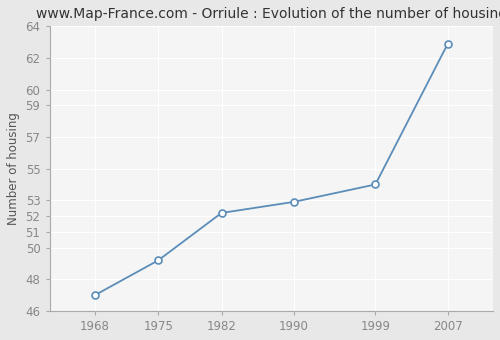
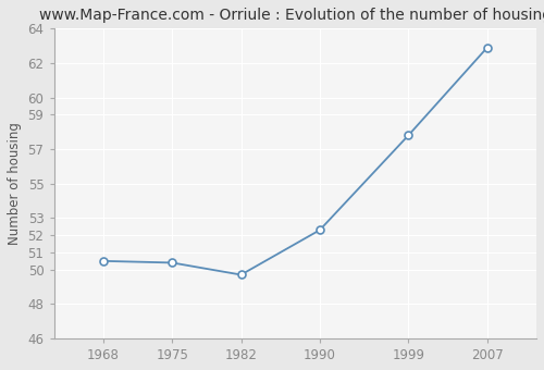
1968: 47.0 -> 50.5
1975: 49.2 -> 50.4
1982: 52.2 -> 49.7
1990: 52.9 -> 52.3
1999: 54.0 -> 57.8
